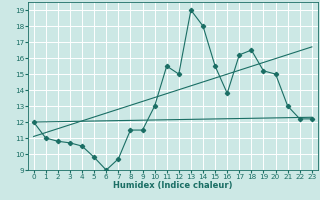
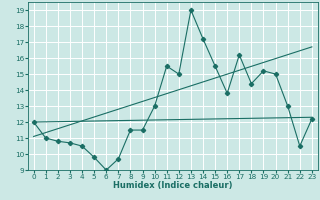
14: 18.0 -> 17.2
18: 16.5 -> 14.4
22: 12.2 -> 10.5
